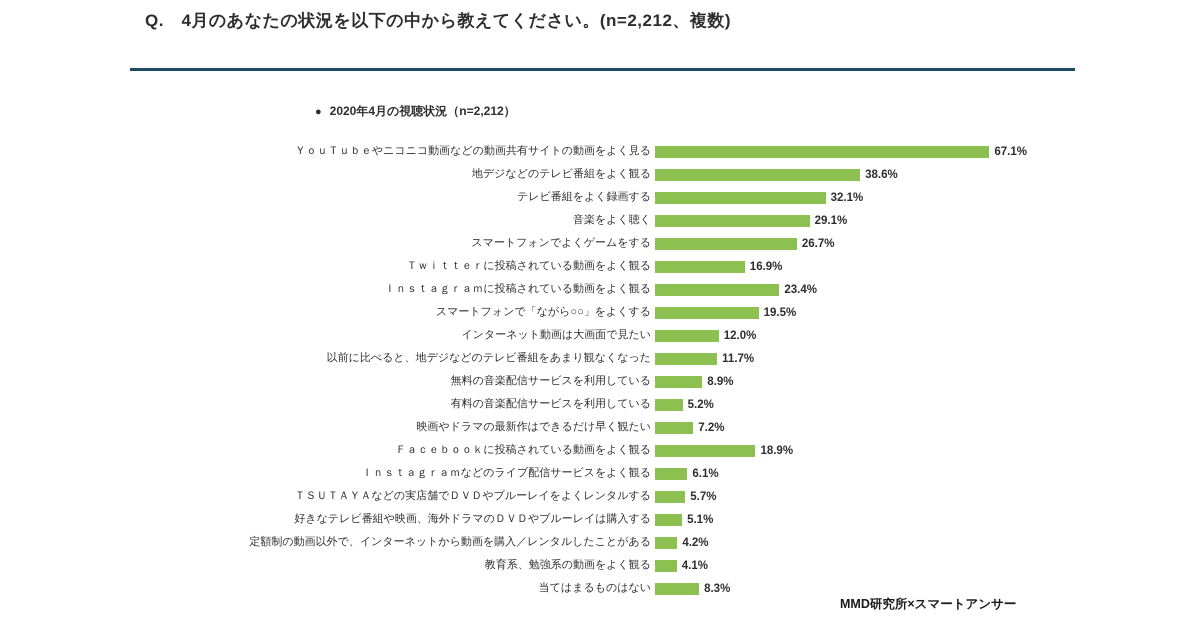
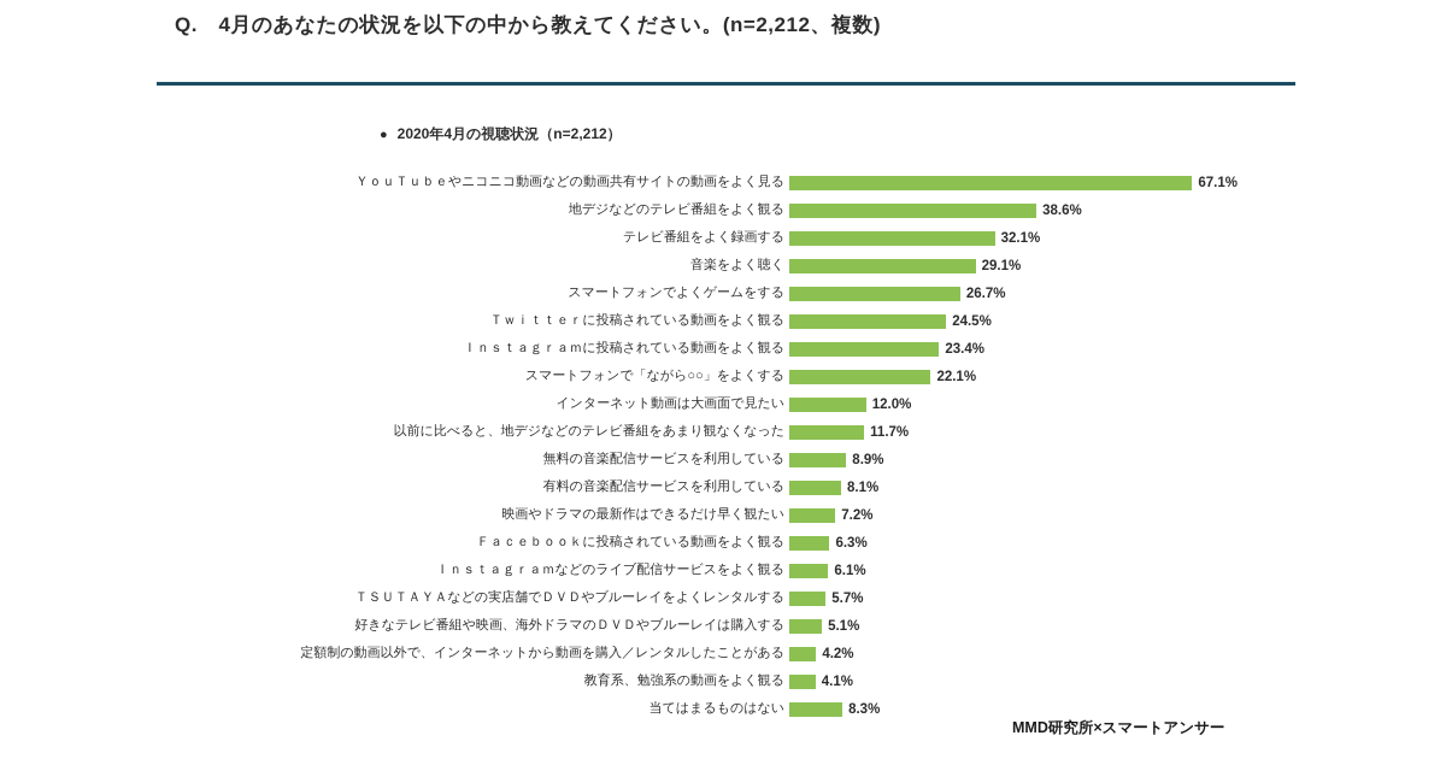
Ｔｗｉｔｔｅｒに投稿されている動画をよく観る: 16.9% -> 24.5%
スマートフォンで「ながら○○」をよくする: 19.5% -> 22.1%
有料の音楽配信サービスを利用している: 5.2% -> 8.1%
Ｆａｃｅｂｏｏｋに投稿されている動画をよく観る: 18.9% -> 6.3%
